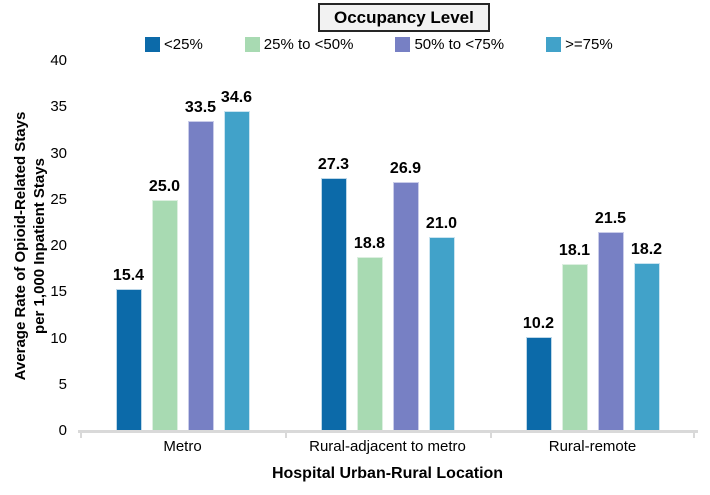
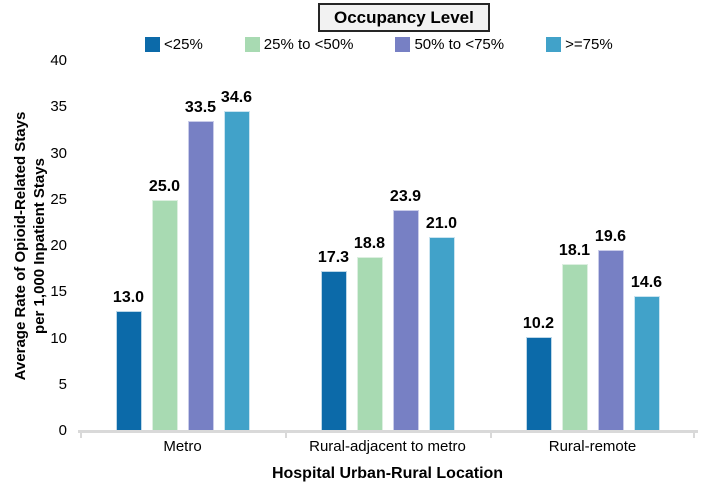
<25%/Metro: 15.4 -> 13.0
<25%/Rural-adjacent to metro: 27.3 -> 17.3
50% to <75%/Rural-adjacent to metro: 26.9 -> 23.9
50% to <75%/Rural-remote: 21.5 -> 19.6
>=75%/Rural-remote: 18.2 -> 14.6
